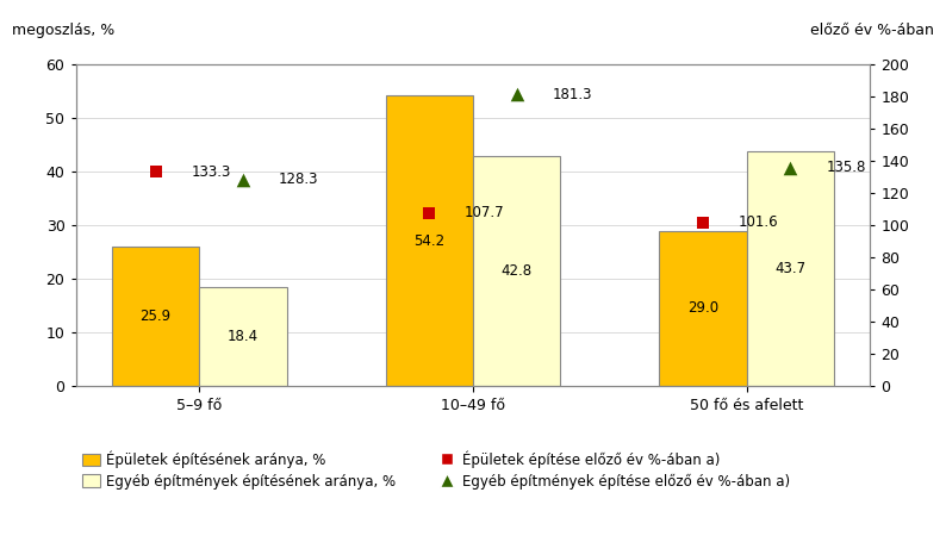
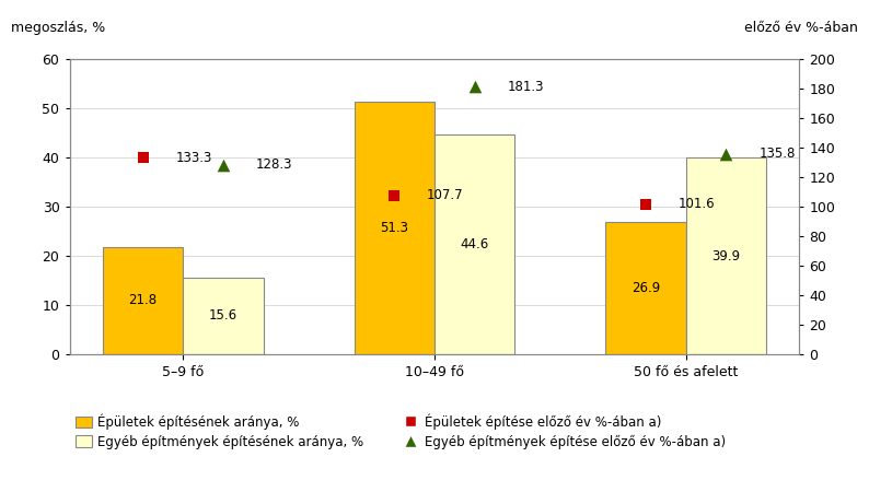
Épületek építésének aránya, %/5–9 fő: 25.9 -> 21.8
Egyéb építmények építésének aránya, %/5–9 fő: 18.4 -> 15.6
Épületek építésének aránya, %/10–49 fő: 54.2 -> 51.3
Egyéb építmények építésének aránya, %/10–49 fő: 42.8 -> 44.6
Épületek építésének aránya, %/50 fő és afelett: 29.0 -> 26.9
Egyéb építmények építésének aránya, %/50 fő és afelett: 43.7 -> 39.9
